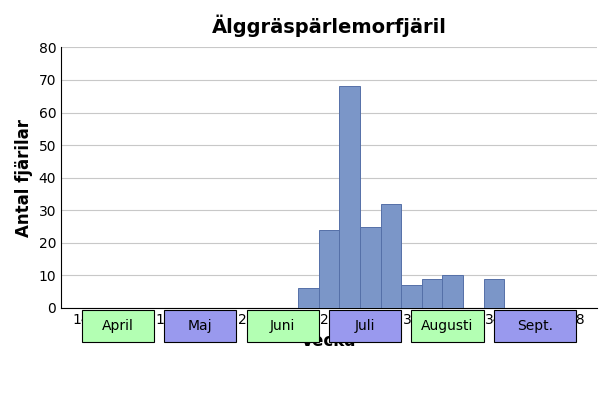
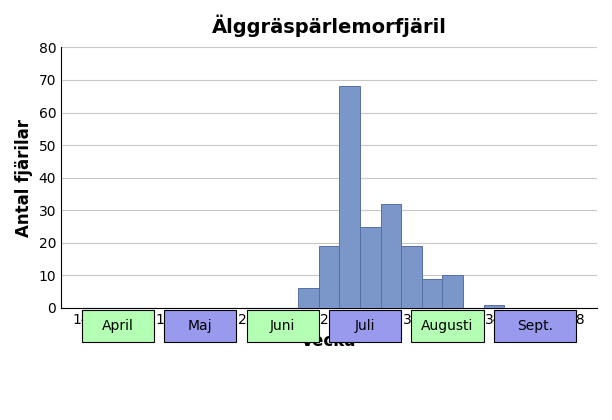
26: 24 -> 19
30: 7 -> 19
34: 9 -> 1
